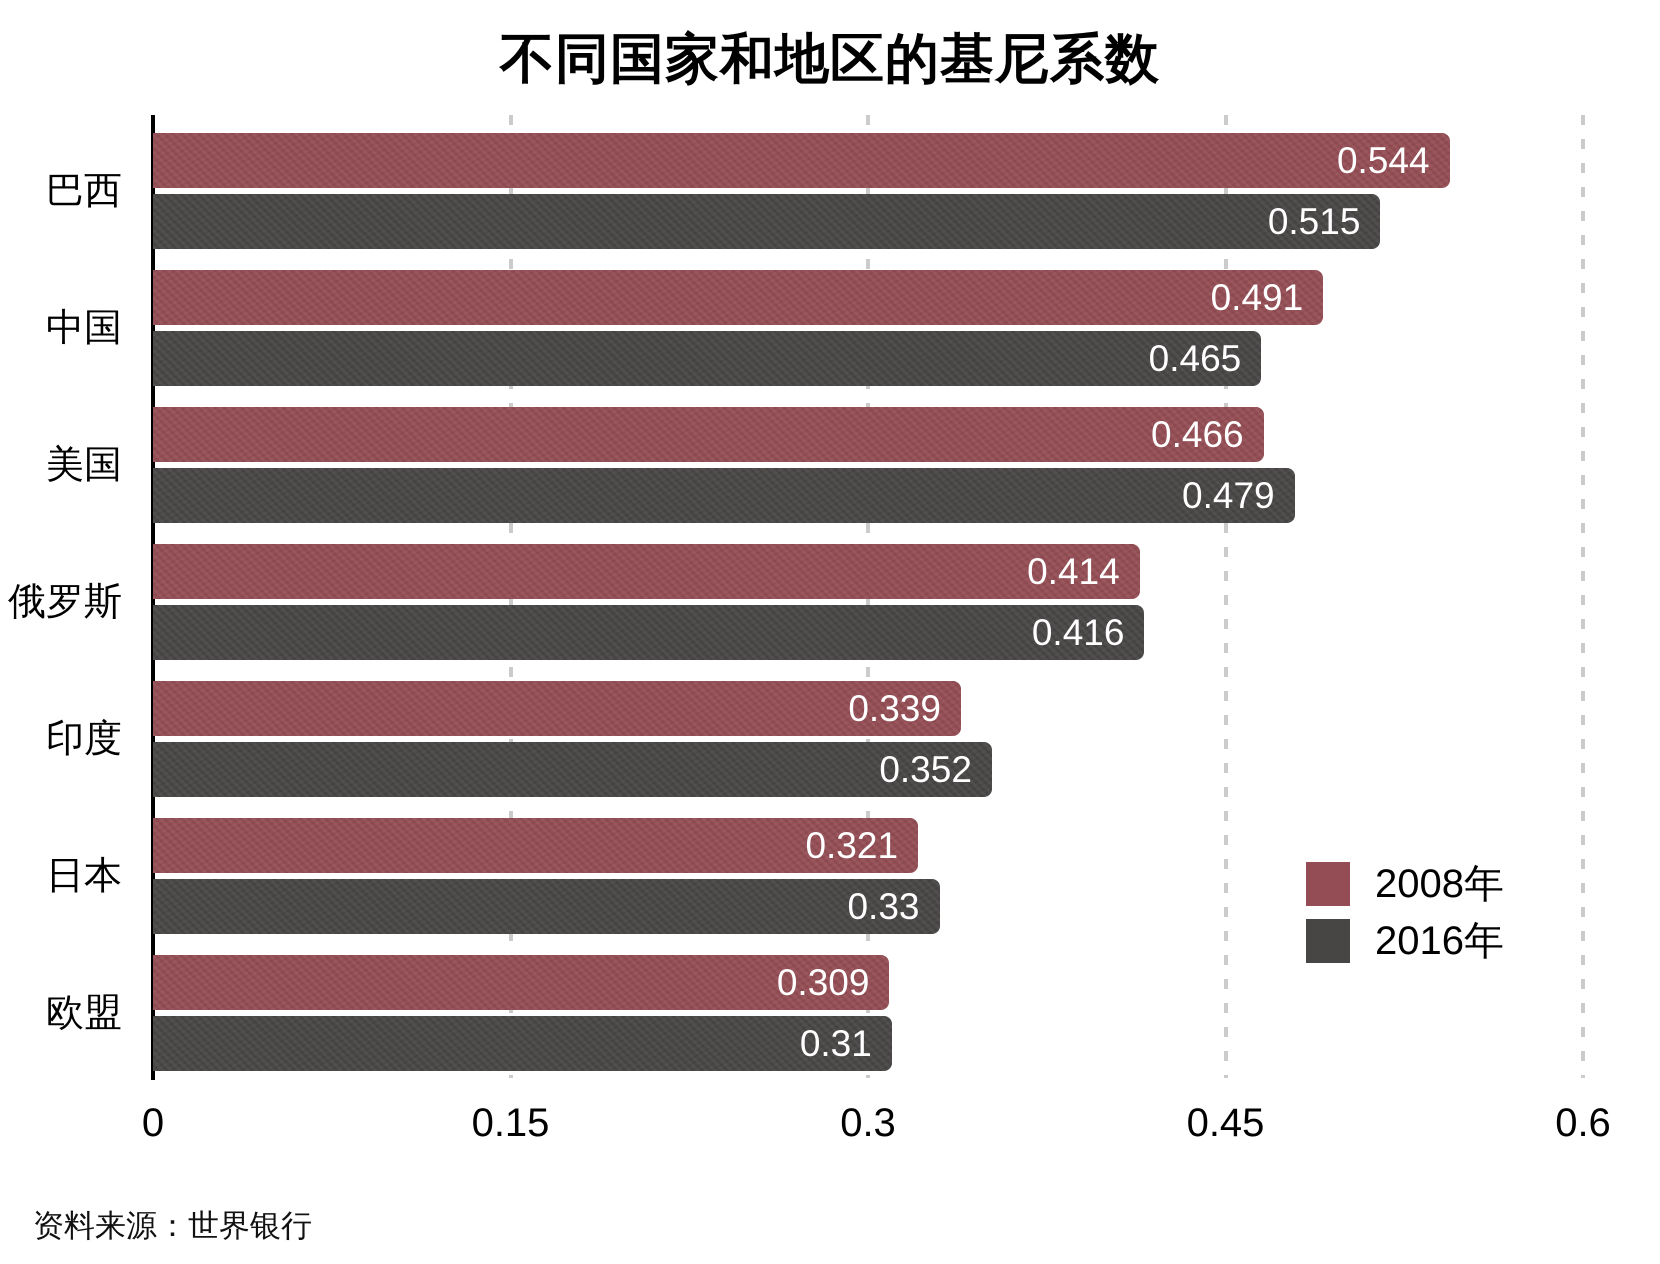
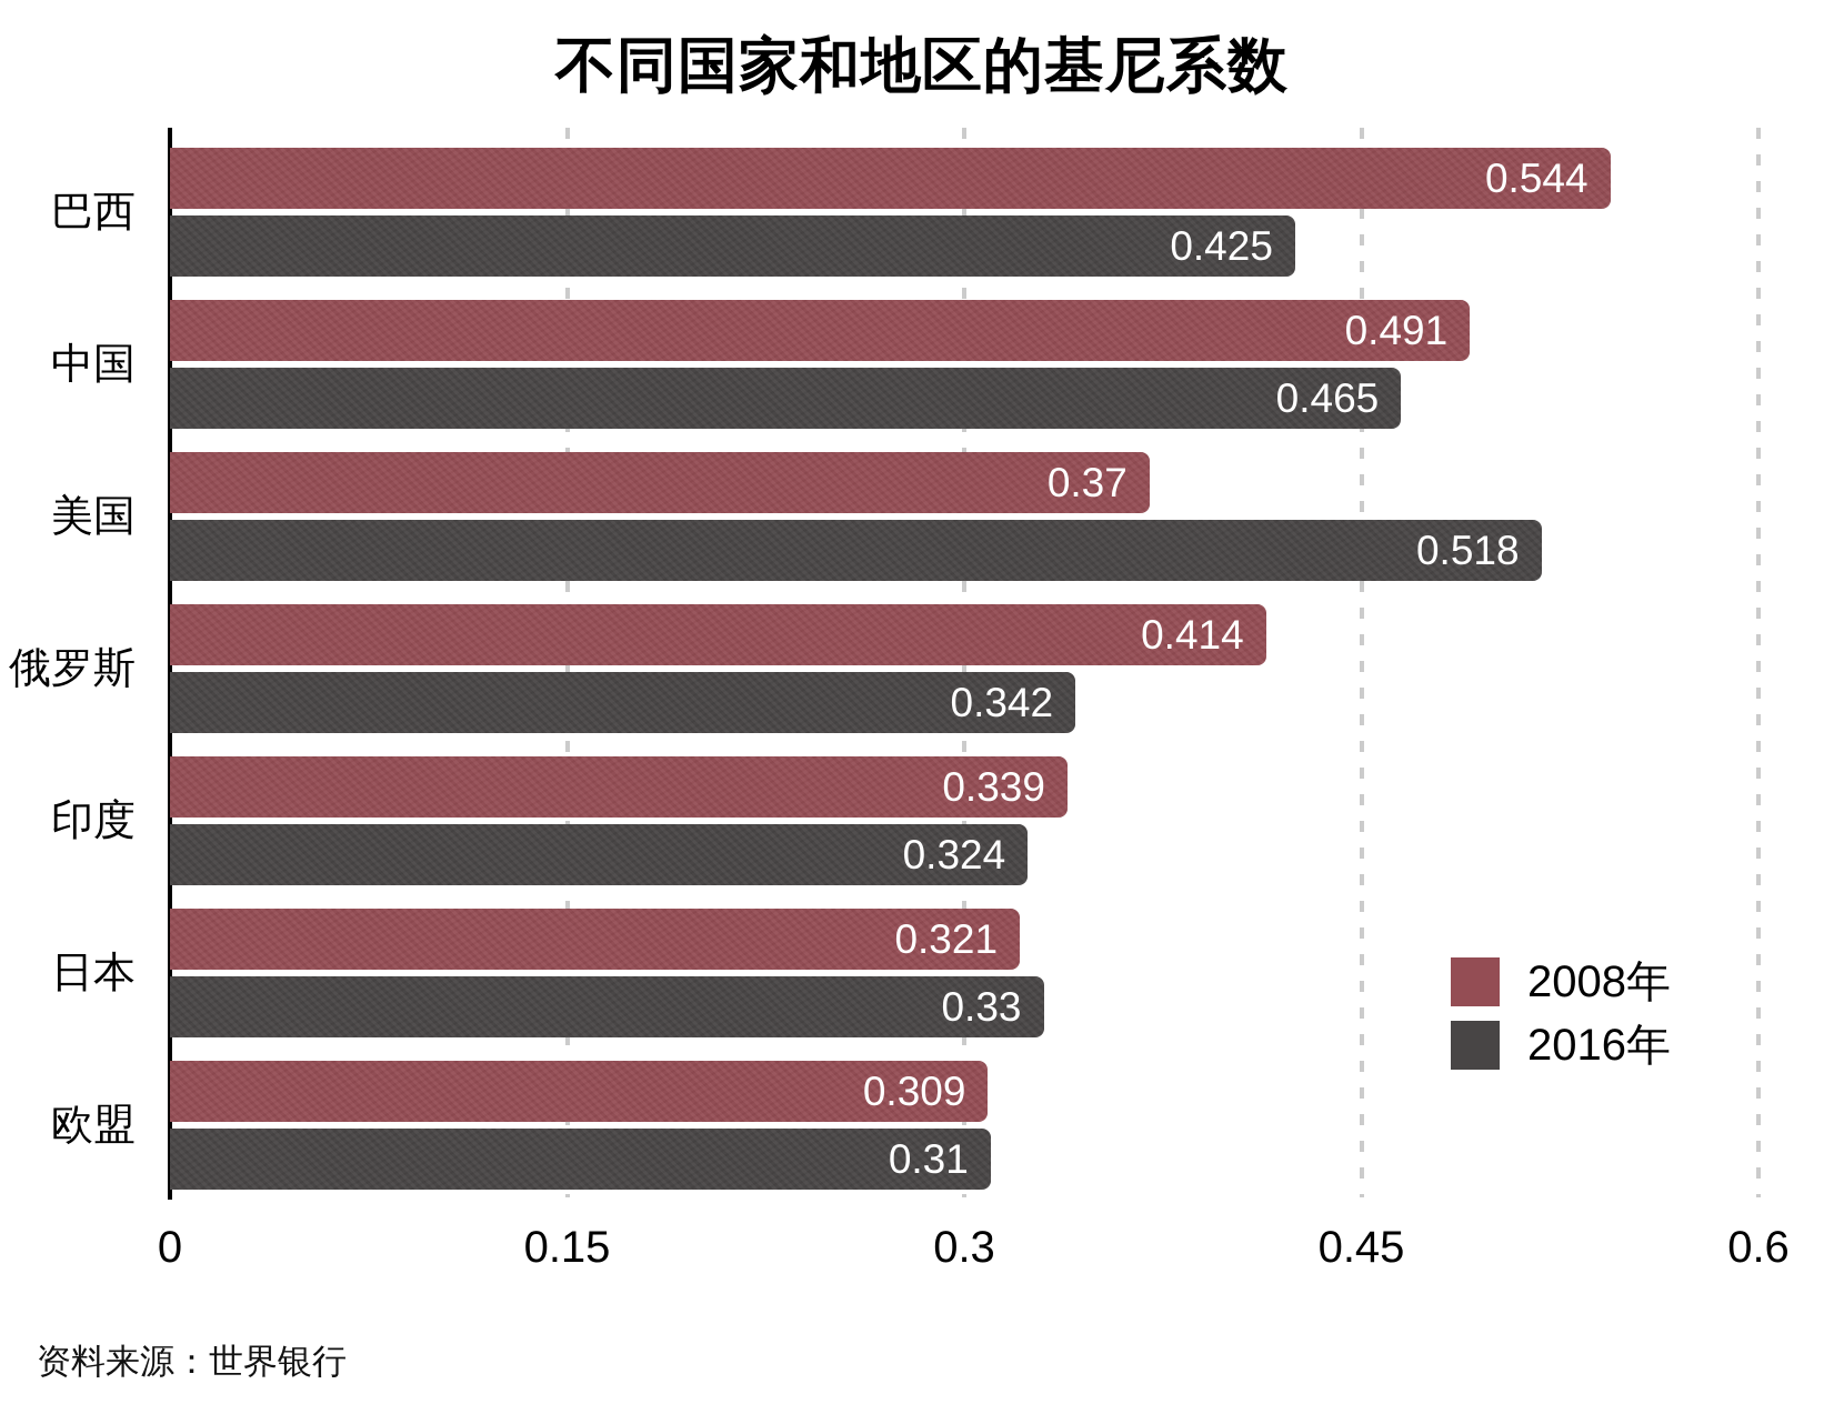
2016年/巴西: 0.515 -> 0.425
2008年/美国: 0.466 -> 0.37
2016年/美国: 0.479 -> 0.518
2016年/俄罗斯: 0.416 -> 0.342
2016年/印度: 0.352 -> 0.324
